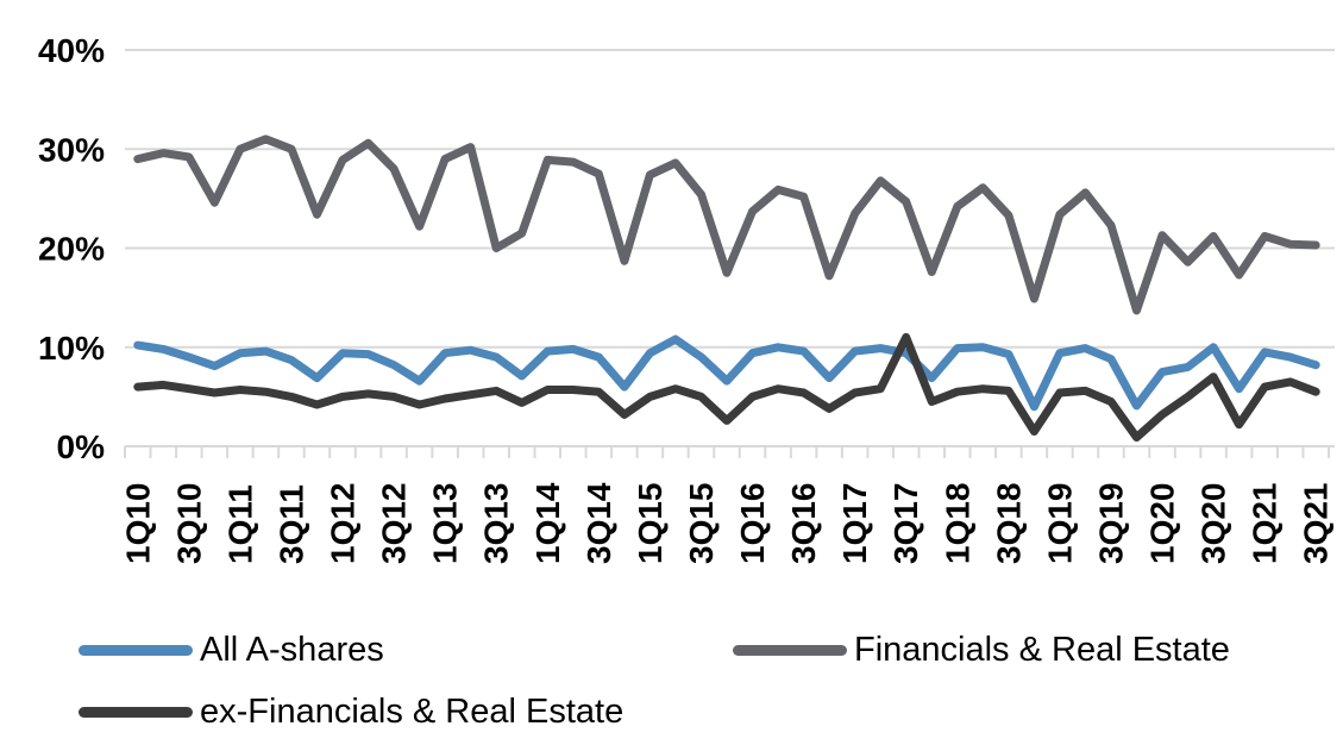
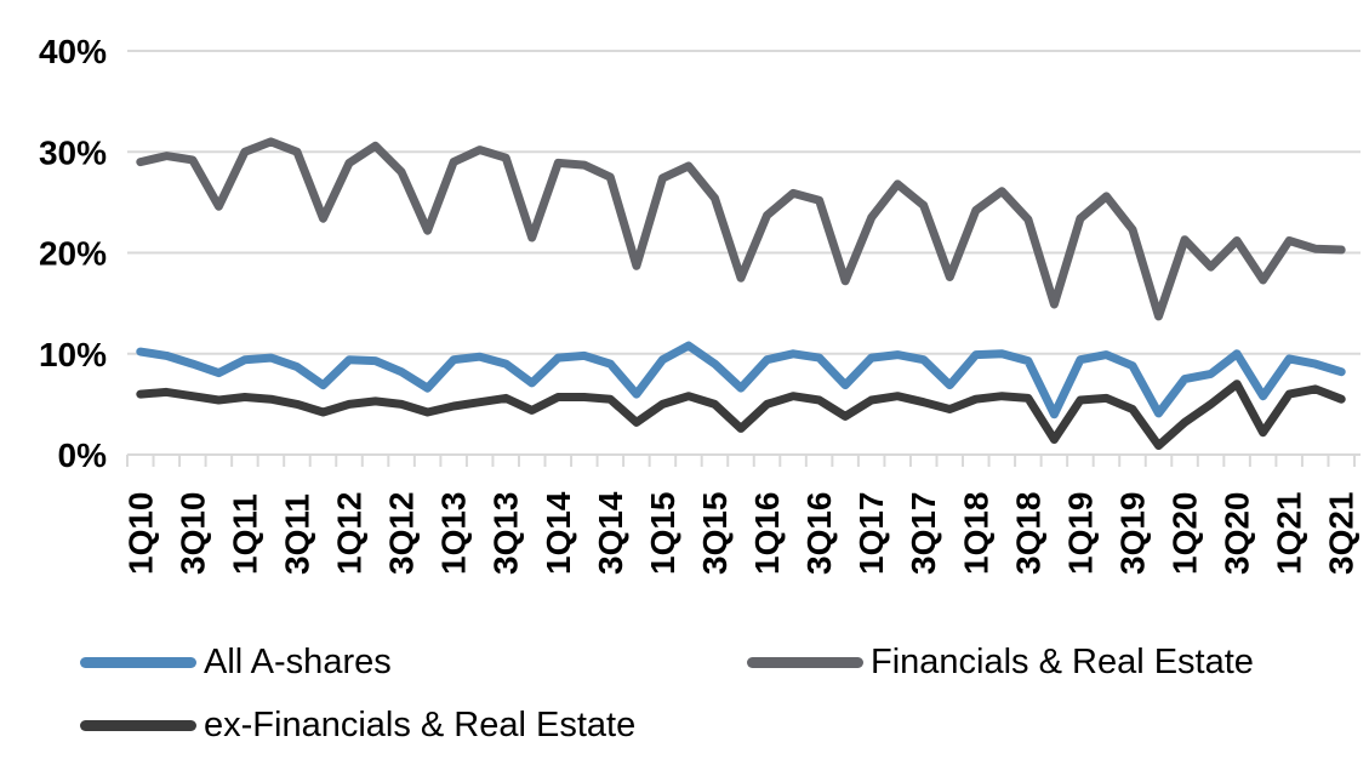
Financials & Real Estate/3Q13: 20% -> 29%
ex-Financials & Real Estate/3Q17: 11% -> 5%
